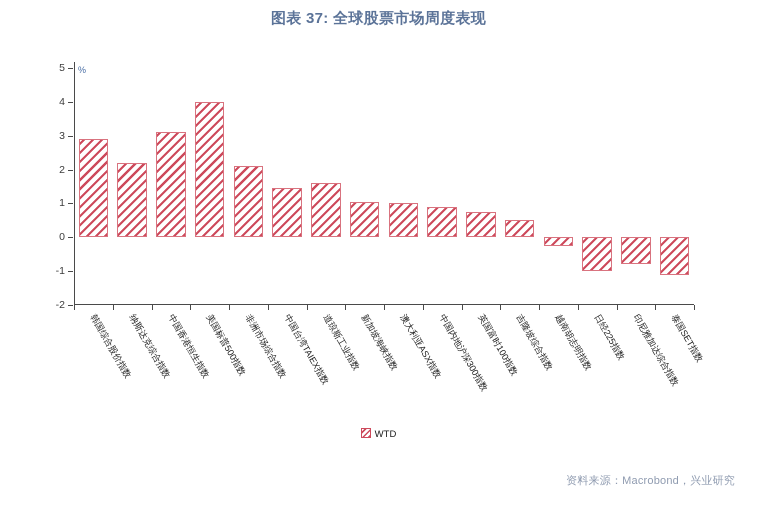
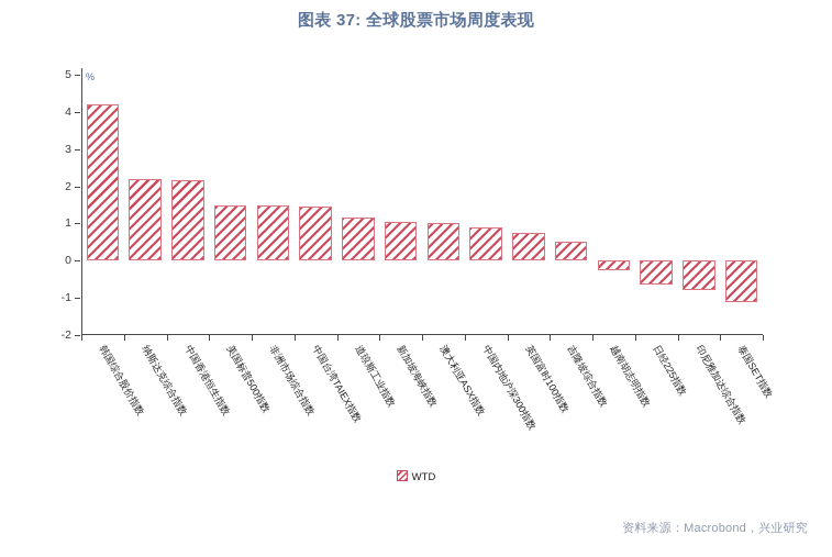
韩国综合股价指数: 2.9 -> 4.2
中国香港恒生指数: 3.1 -> 2.1
美国标普500指数: 4.0 -> 1.5
非洲市场综合指数: 2.1 -> 1.5
道琼斯工业指数: 1.6 -> 1.1
日经225指数: -1.0 -> -0.7
